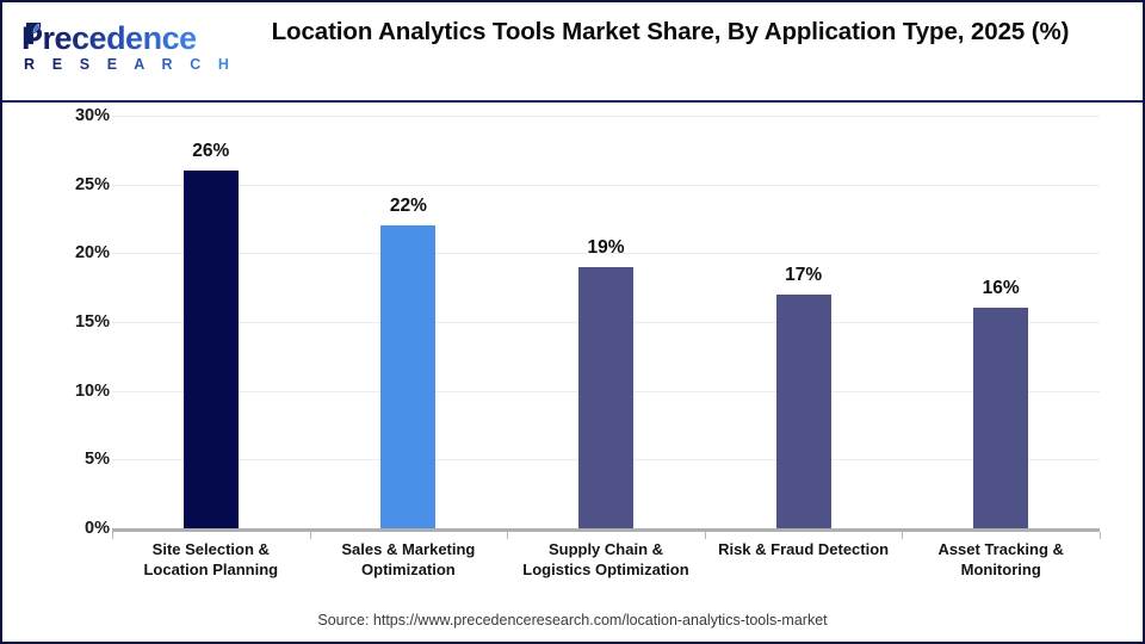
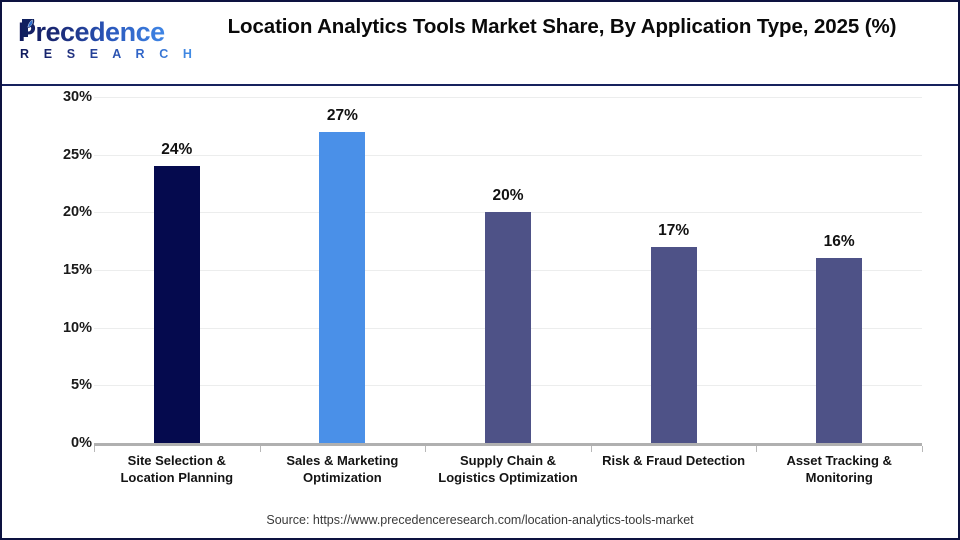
Site Selection & Location Planning: 26% -> 24%
Sales & Marketing Optimization: 22% -> 27%
Supply Chain & Logistics Optimization: 19% -> 20%
